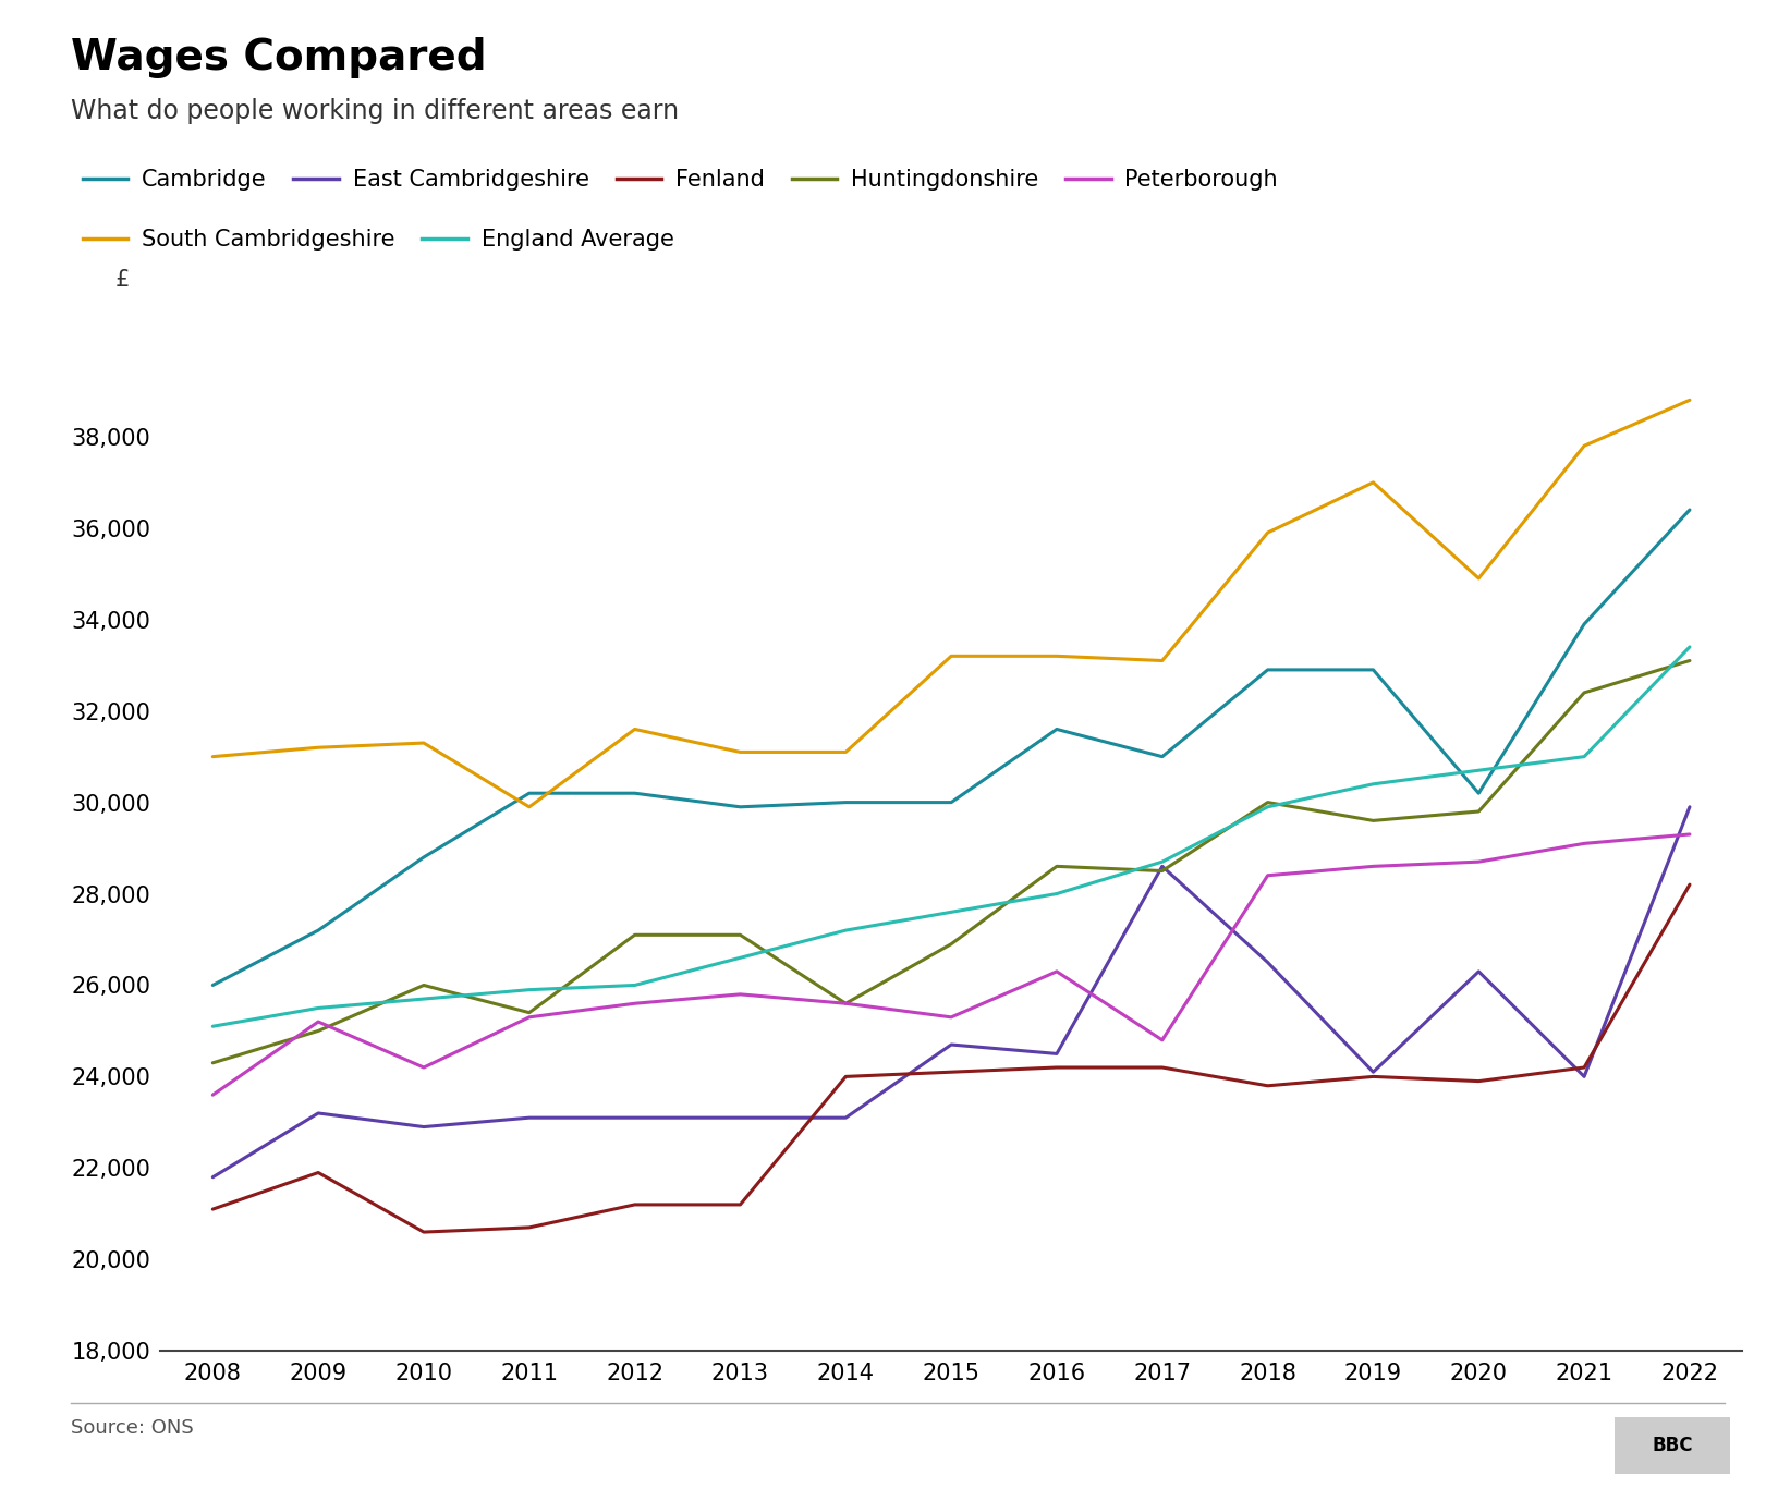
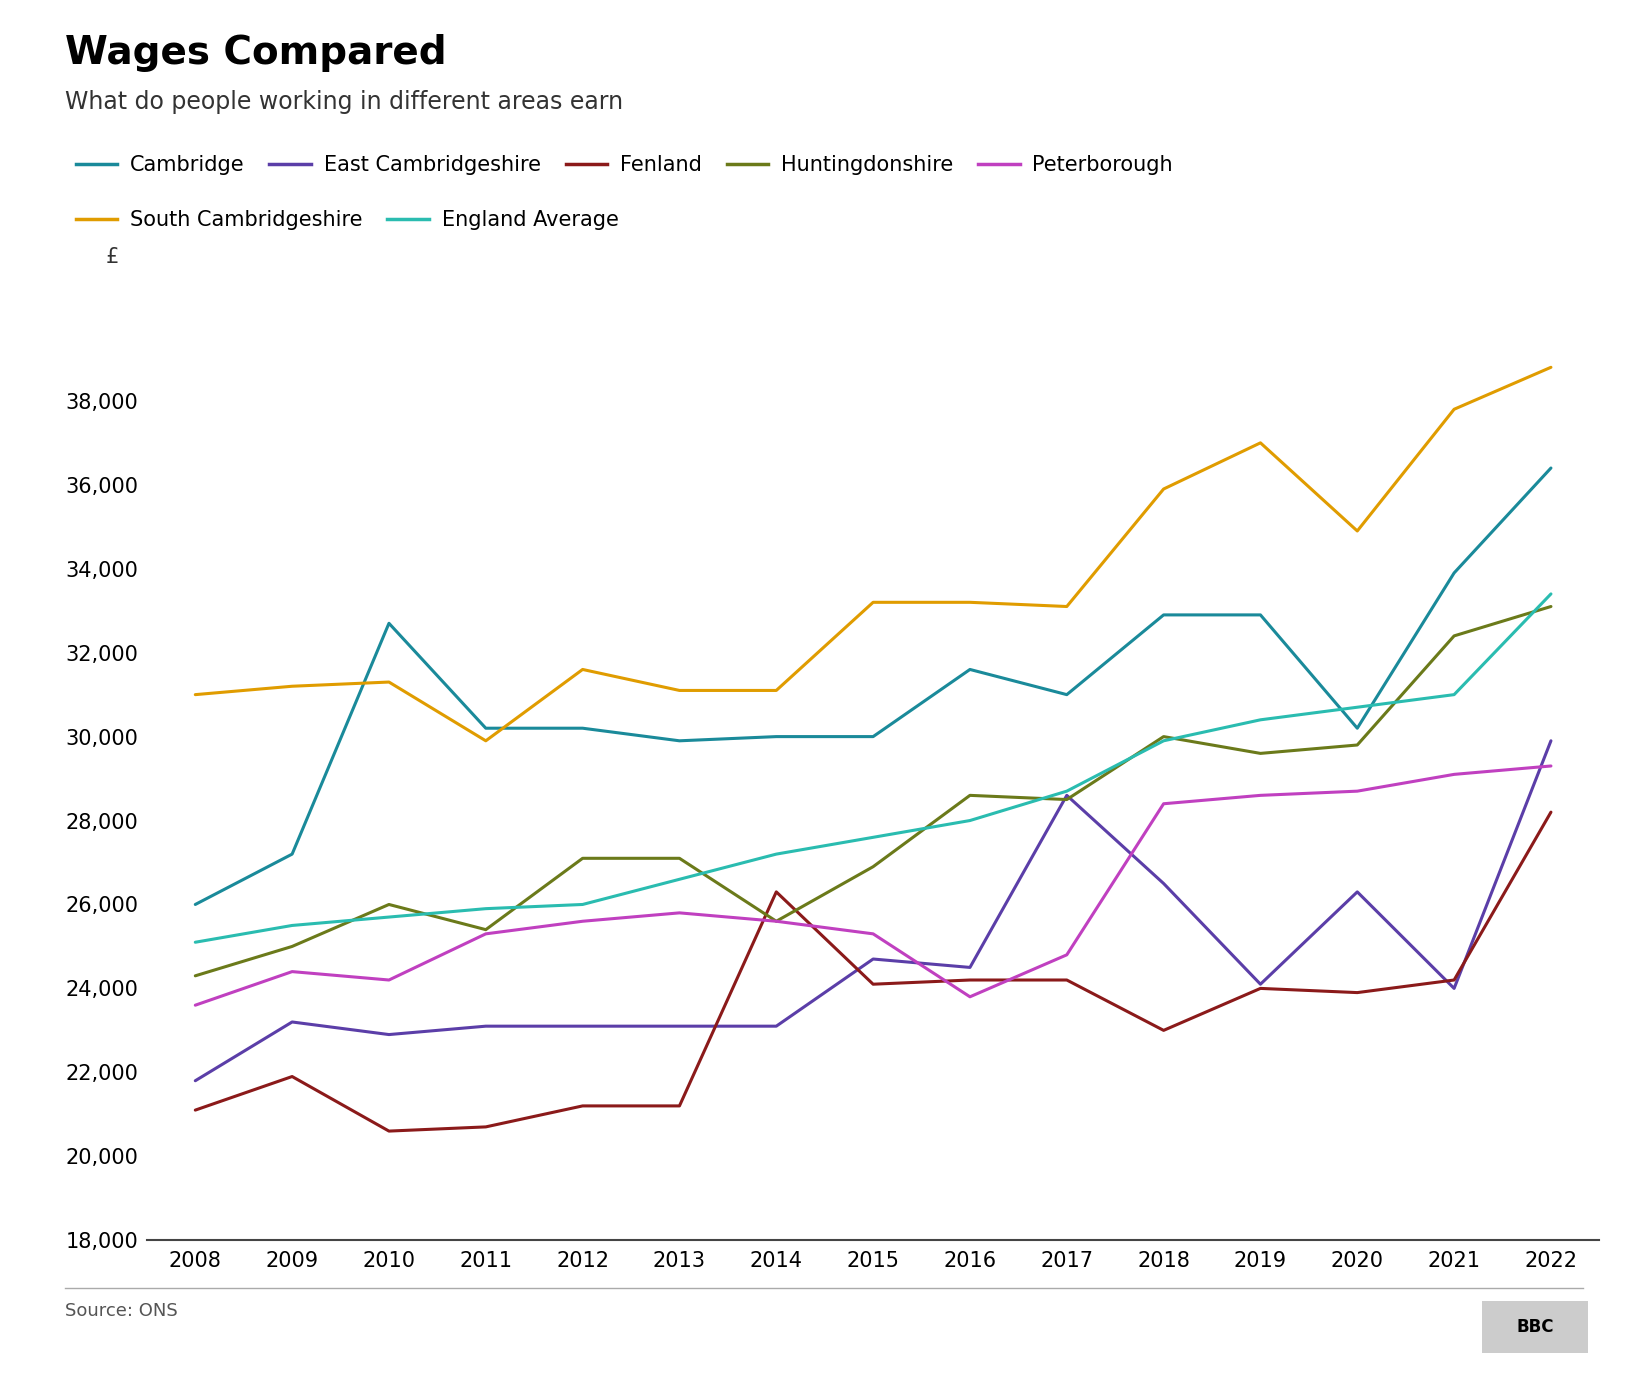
Peterborough/2009: 25,200 -> 24,400
Cambridge/2010: 28,800 -> 32,700
Fenland/2014: 24,000 -> 26,300
Peterborough/2016: 26,300 -> 23,800
Fenland/2018: 23,800 -> 23,000
